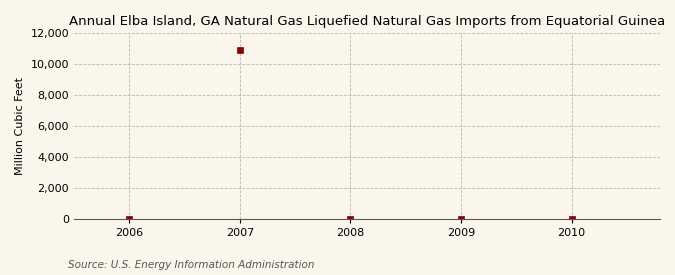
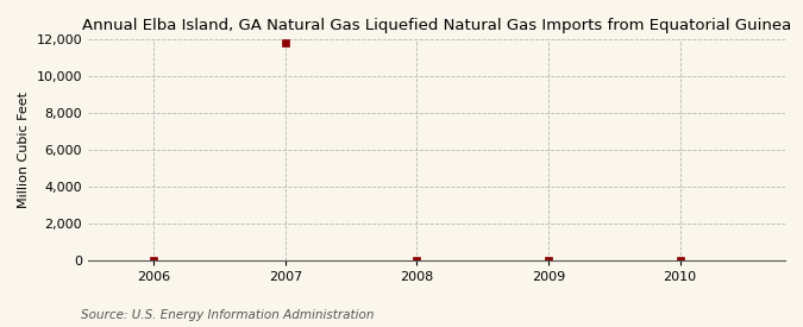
2007: 10,900 -> 11,800
